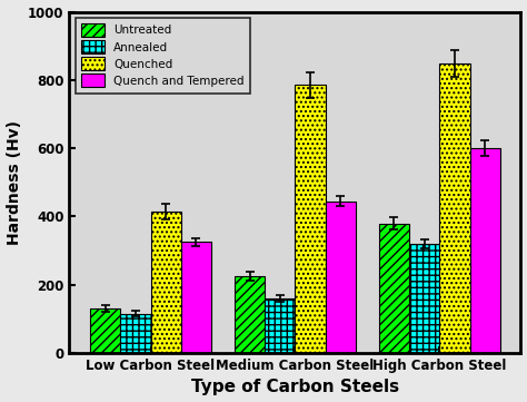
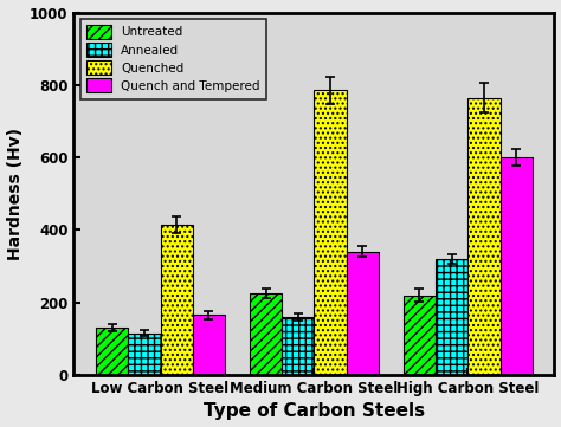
Quench and Tempered/Low Carbon Steel: 325 -> 165
Quench and Tempered/Medium Carbon Steel: 445 -> 340
Untreated/High Carbon Steel: 380 -> 220
Quenched/High Carbon Steel: 848 -> 765
